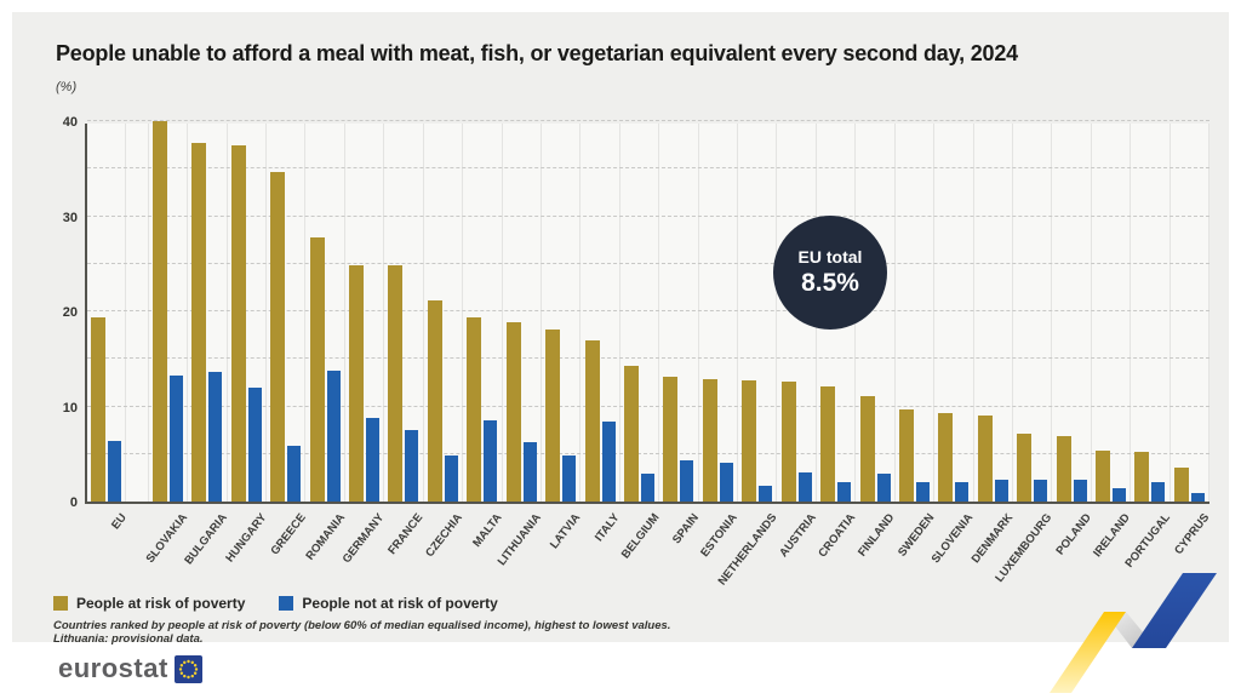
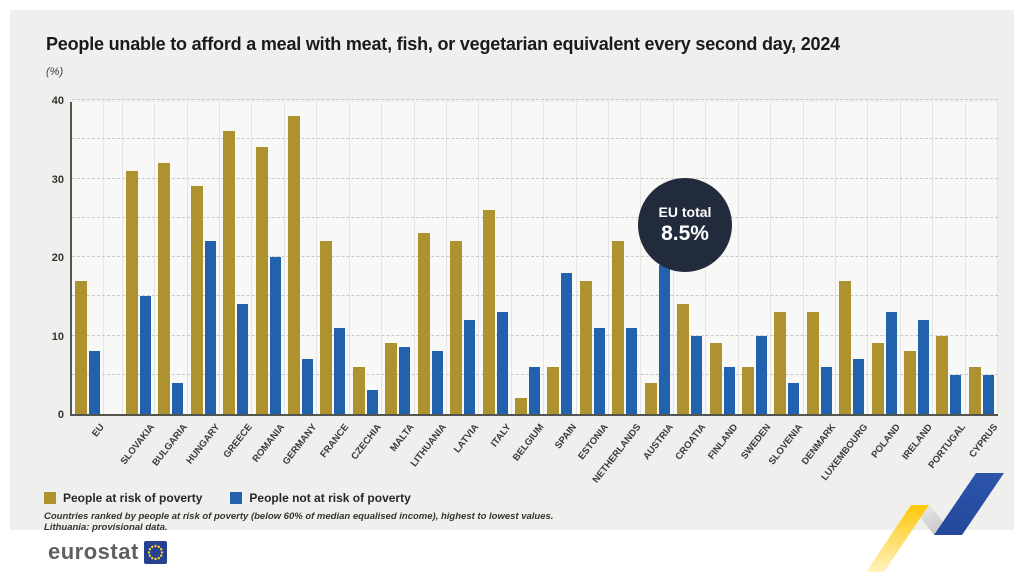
People at risk of poverty/EU: 19 -> 17
People not at risk of poverty/EU: 6 -> 8
People at risk of poverty/SLOVAKIA: 40 -> 31
People not at risk of poverty/SLOVAKIA: 13 -> 15
People at risk of poverty/BULGARIA: 38 -> 32
People not at risk of poverty/BULGARIA: 14 -> 4
People at risk of poverty/HUNGARY: 37 -> 29
People not at risk of poverty/HUNGARY: 12 -> 22
People at risk of poverty/GREECE: 35 -> 36
People not at risk of poverty/GREECE: 6 -> 14
People at risk of poverty/ROMANIA: 28 -> 34
People not at risk of poverty/ROMANIA: 14 -> 20
People at risk of poverty/GERMANY: 25 -> 38
People not at risk of poverty/GERMANY: 9 -> 7
People at risk of poverty/FRANCE: 25 -> 22
People not at risk of poverty/FRANCE: 8 -> 11
People at risk of poverty/CZECHIA: 21 -> 6
People not at risk of poverty/CZECHIA: 5 -> 3
People at risk of poverty/MALTA: 19 -> 9
People at risk of poverty/LITHUANIA: 19 -> 23
People not at risk of poverty/LITHUANIA: 6 -> 8
People at risk of poverty/LATVIA: 18 -> 22
People not at risk of poverty/LATVIA: 5 -> 12
People at risk of poverty/ITALY: 17 -> 26
People not at risk of poverty/ITALY: 8 -> 13
People at risk of poverty/BELGIUM: 14 -> 2
People not at risk of poverty/BELGIUM: 3 -> 6
People at risk of poverty/SPAIN: 13 -> 6
People not at risk of poverty/SPAIN: 4 -> 18
People at risk of poverty/ESTONIA: 13 -> 17
People not at risk of poverty/ESTONIA: 4 -> 11
People at risk of poverty/NETHERLANDS: 13 -> 22
People not at risk of poverty/NETHERLANDS: 2 -> 11
People at risk of poverty/AUSTRIA: 13 -> 4
People not at risk of poverty/AUSTRIA: 3 -> 19
People at risk of poverty/CROATIA: 12 -> 14
People not at risk of poverty/CROATIA: 2 -> 10
People at risk of poverty/FINLAND: 11 -> 9
People not at risk of poverty/FINLAND: 3 -> 6
People at risk of poverty/SWEDEN: 10 -> 6
People not at risk of poverty/SWEDEN: 2 -> 10
People at risk of poverty/SLOVENIA: 9 -> 13
People not at risk of poverty/SLOVENIA: 2 -> 4
People at risk of poverty/DENMARK: 9 -> 13
People not at risk of poverty/DENMARK: 2 -> 6
People at risk of poverty/LUXEMBOURG: 7 -> 17
People not at risk of poverty/LUXEMBOURG: 2 -> 7
People at risk of poverty/POLAND: 7 -> 9
People not at risk of poverty/POLAND: 2 -> 13
People at risk of poverty/IRELAND: 5 -> 8
People not at risk of poverty/IRELAND: 1 -> 12
People at risk of poverty/PORTUGAL: 5 -> 10
People not at risk of poverty/PORTUGAL: 2 -> 5
People at risk of poverty/CYPRUS: 4 -> 6
People not at risk of poverty/CYPRUS: 1 -> 5
